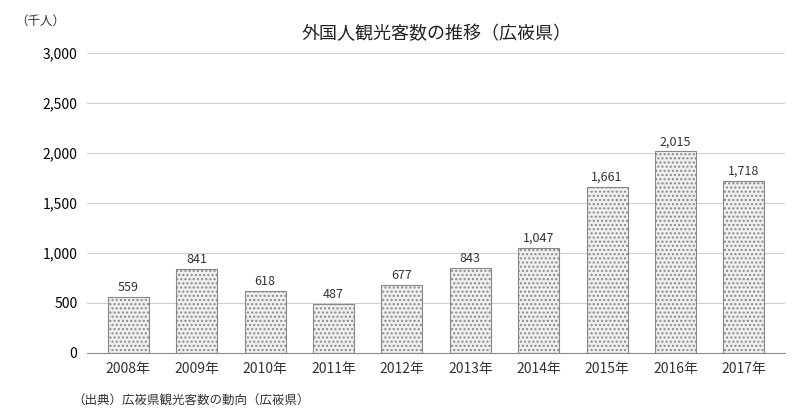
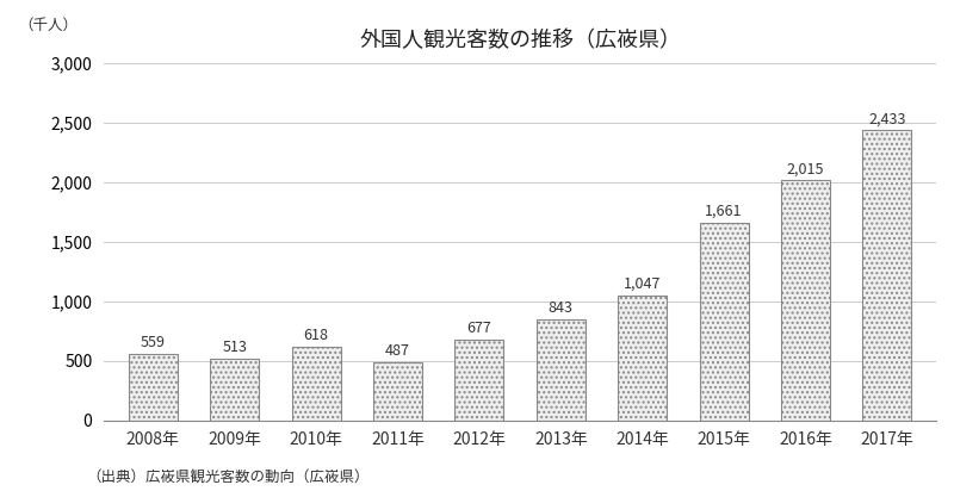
2009年: 841 -> 513
2017年: 1,718 -> 2,433
